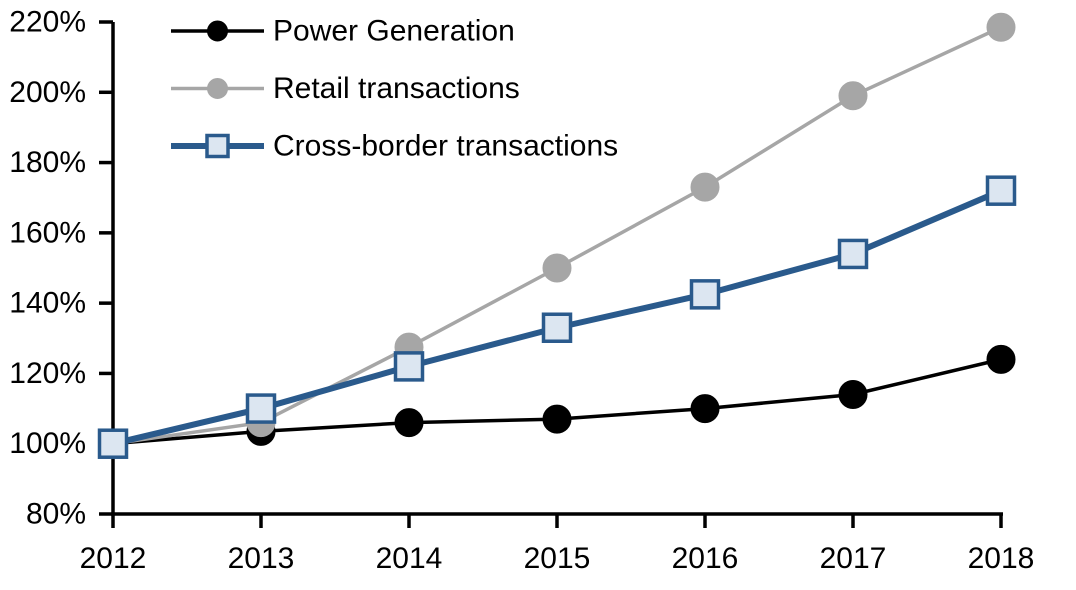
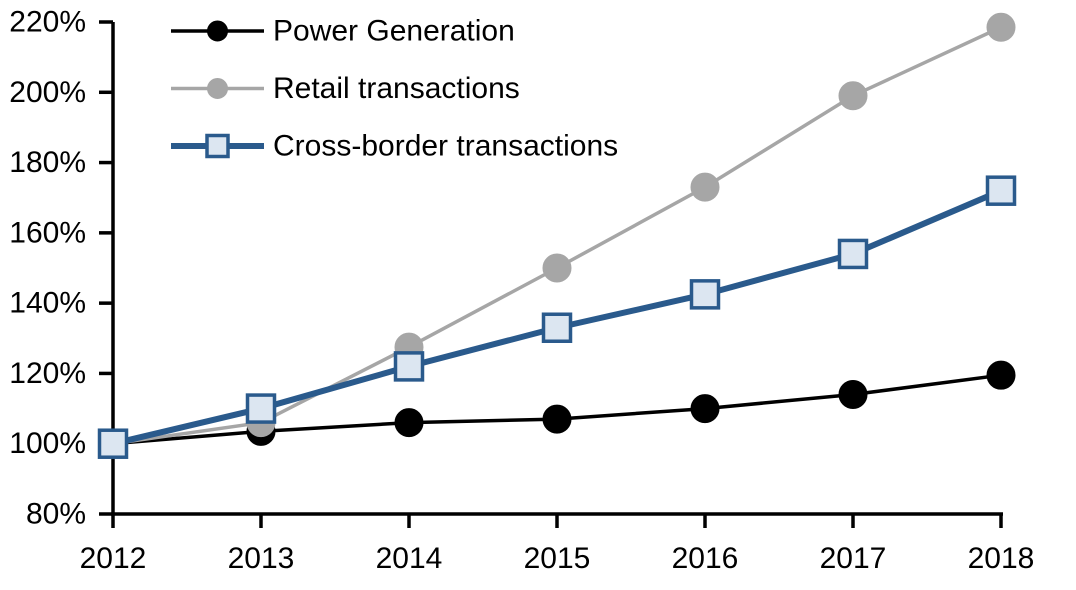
Power Generation/2018: 124% -> 120%
